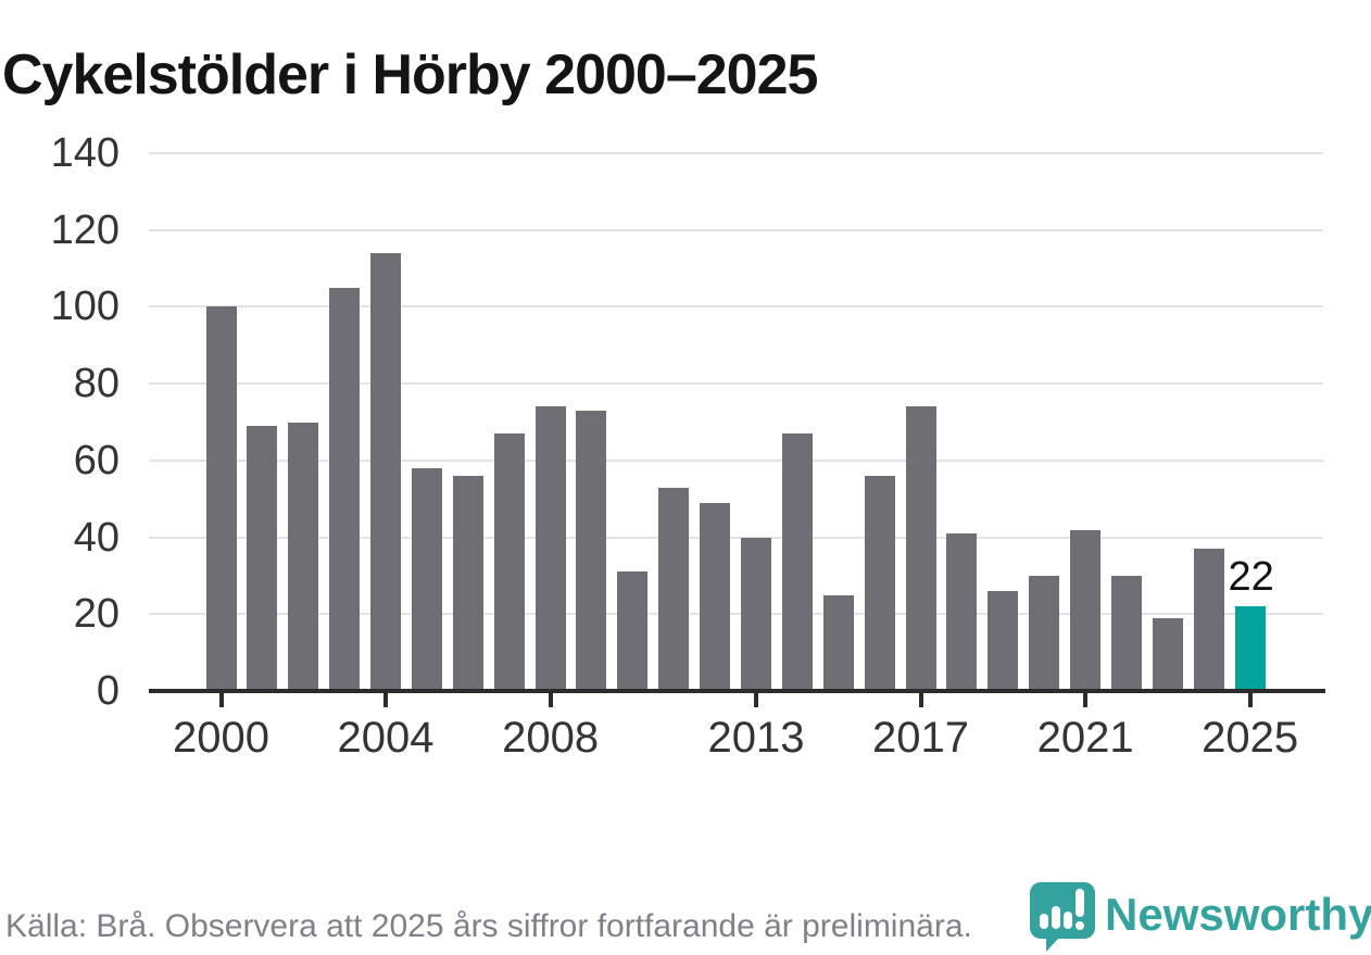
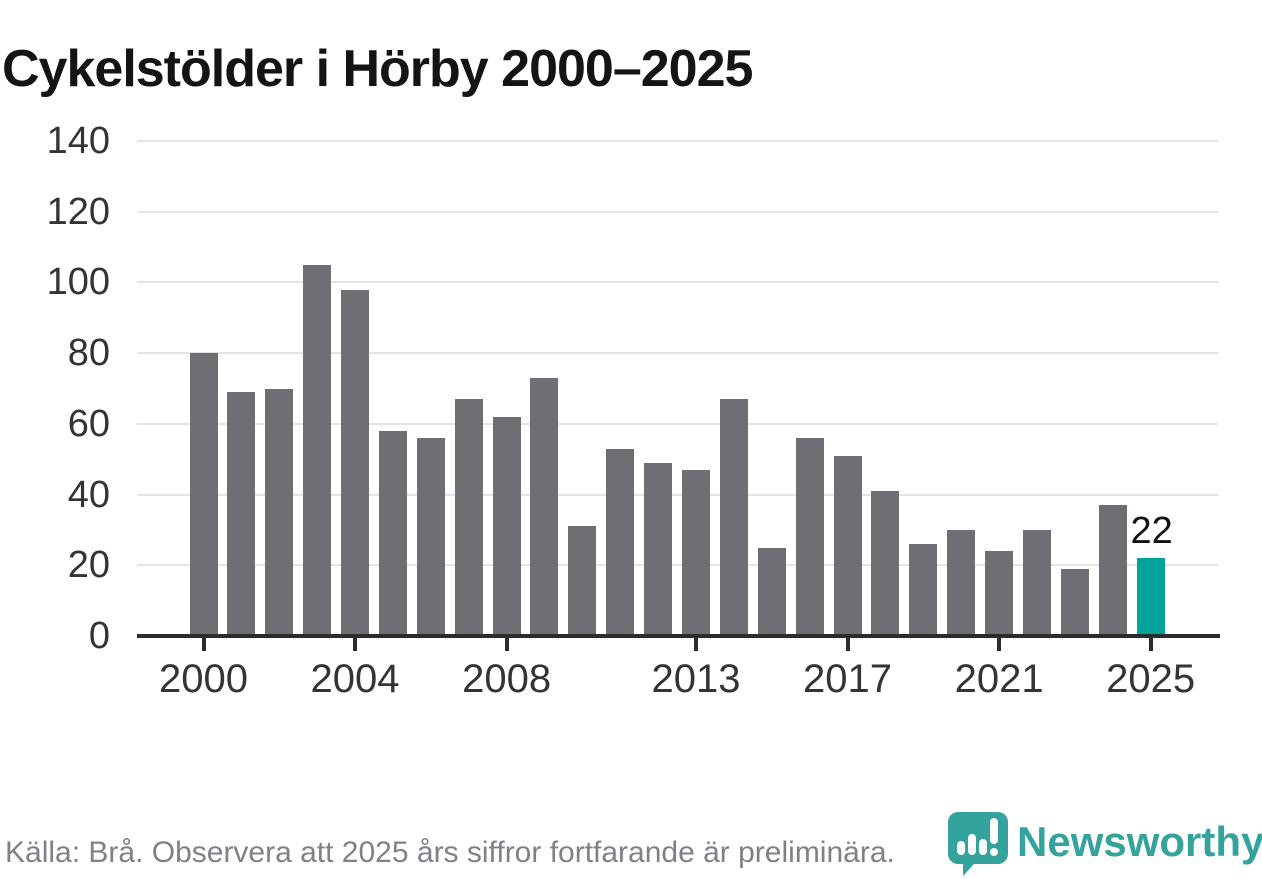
2000: 100 -> 80
2004: 114 -> 98
2008: 74 -> 62
2013: 40 -> 47
2017: 74 -> 51
2021: 42 -> 24
